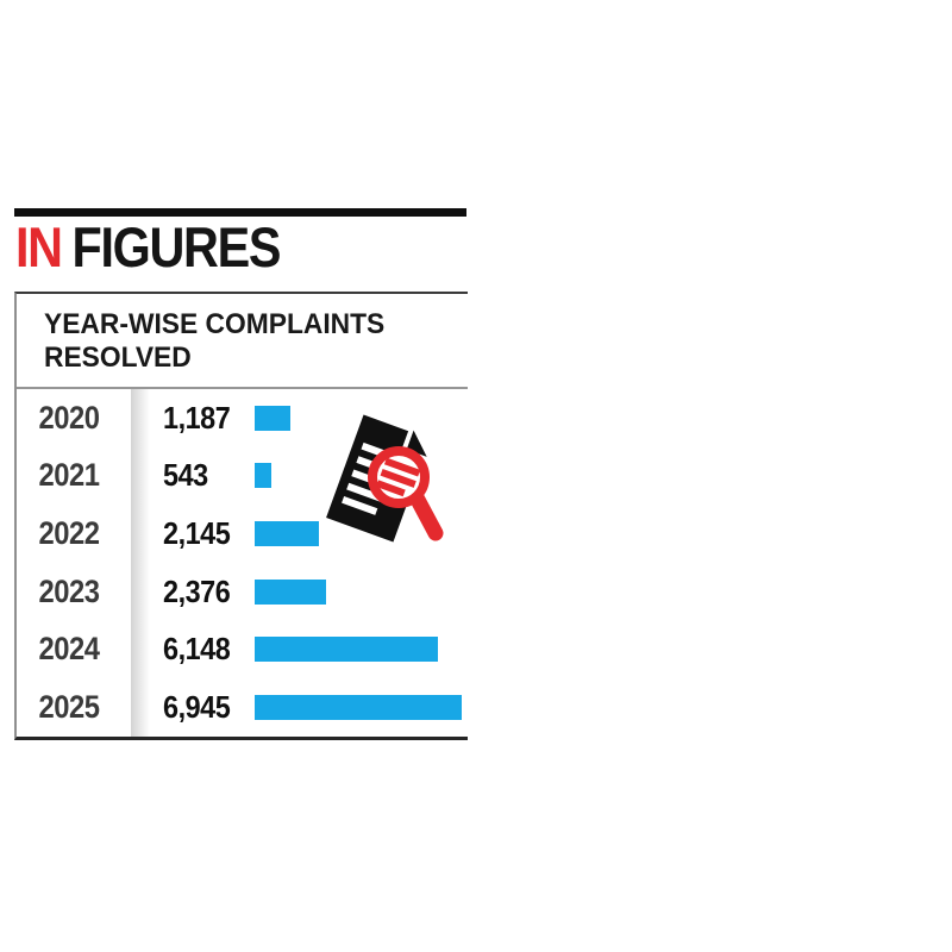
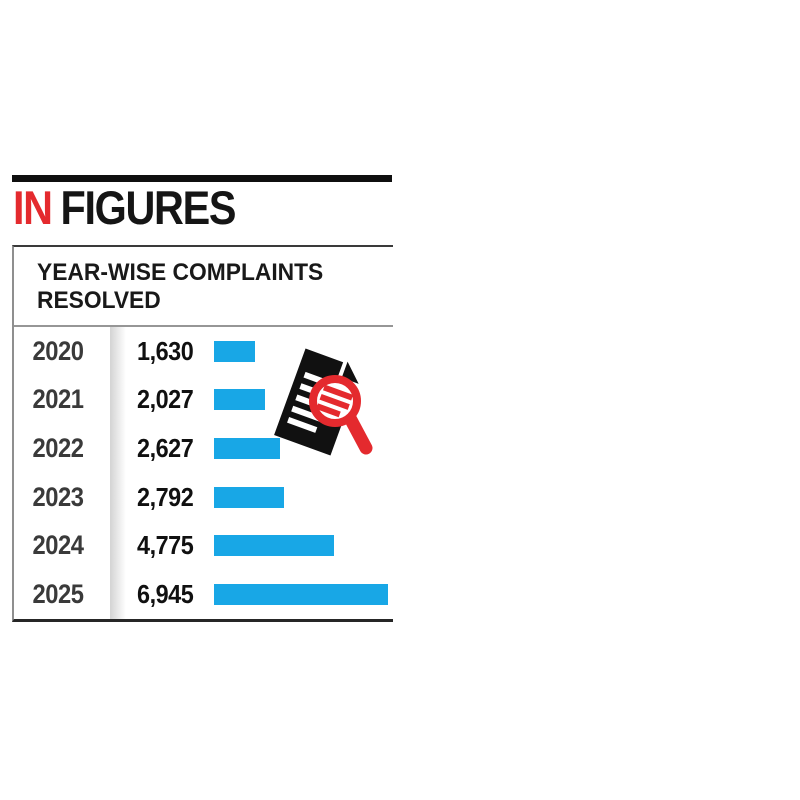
2020: 1,187 -> 1,630
2021: 543 -> 2,027
2022: 2,145 -> 2,627
2023: 2,376 -> 2,792
2024: 6,148 -> 4,775
